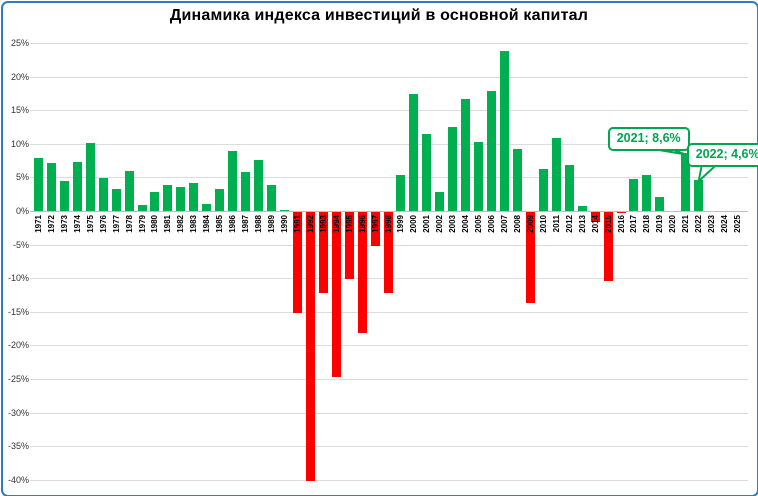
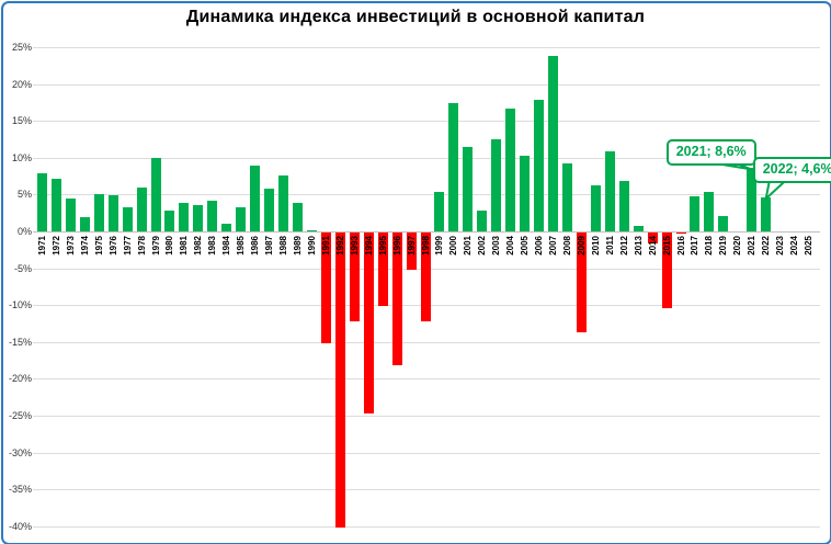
1974: 7% -> 2%
1975: 10% -> 5%
1979: 1% -> 10%
